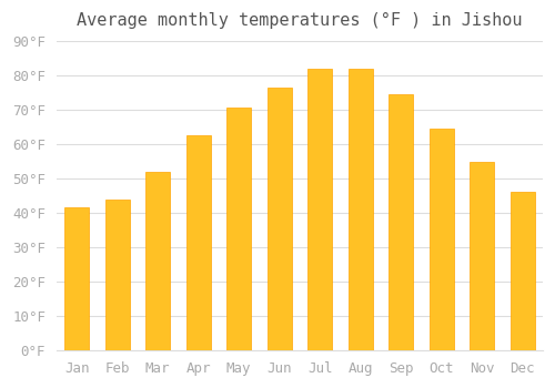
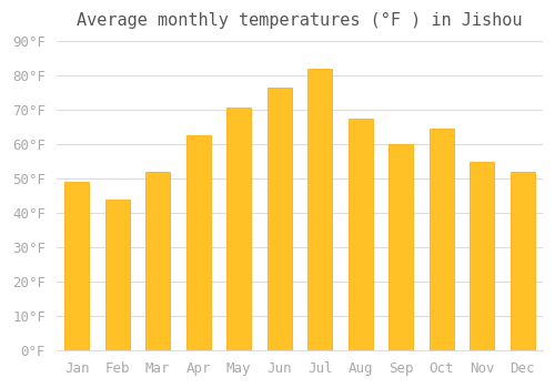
Jan: 41.5°F -> 49.0°F
Aug: 82.0°F -> 67.5°F
Sep: 74.5°F -> 60.0°F
Dec: 46.0°F -> 52.0°F
